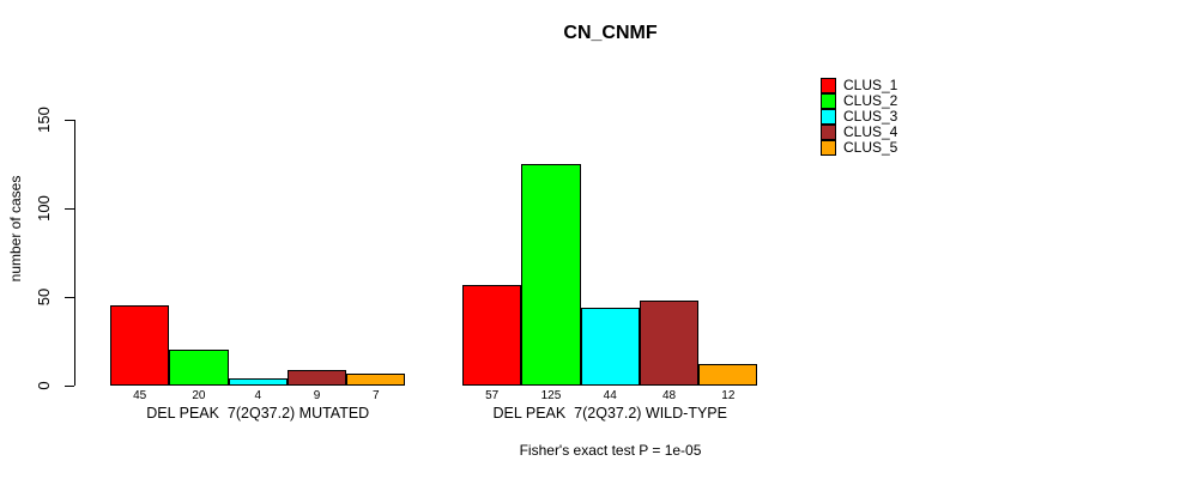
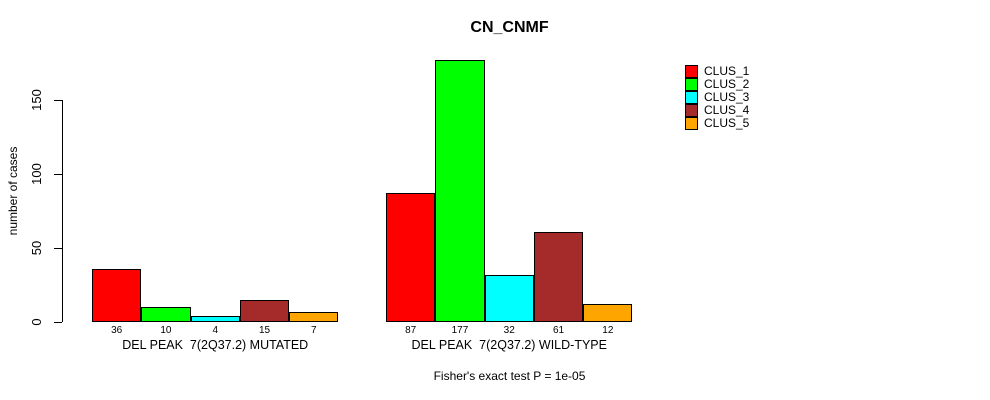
CLUS_1/DEL PEAK 7(2Q37.2) MUTATED: 45 -> 36
CLUS_2/DEL PEAK 7(2Q37.2) MUTATED: 20 -> 10
CLUS_4/DEL PEAK 7(2Q37.2) MUTATED: 9 -> 15
CLUS_1/DEL PEAK 7(2Q37.2) WILD-TYPE: 57 -> 87
CLUS_2/DEL PEAK 7(2Q37.2) WILD-TYPE: 125 -> 177
CLUS_3/DEL PEAK 7(2Q37.2) WILD-TYPE: 44 -> 32
CLUS_4/DEL PEAK 7(2Q37.2) WILD-TYPE: 48 -> 61
